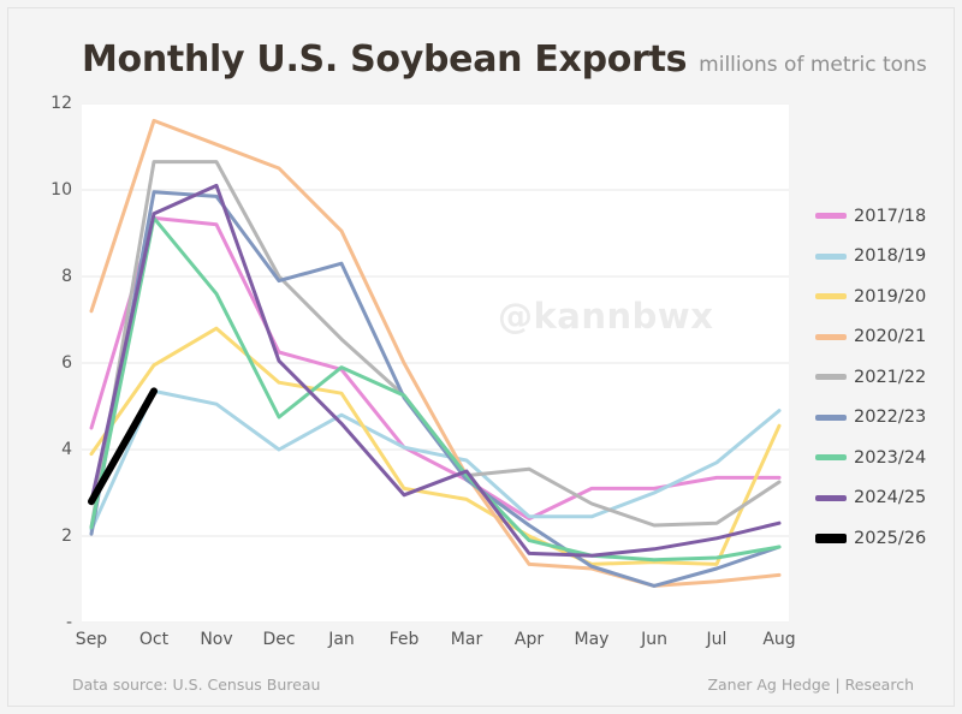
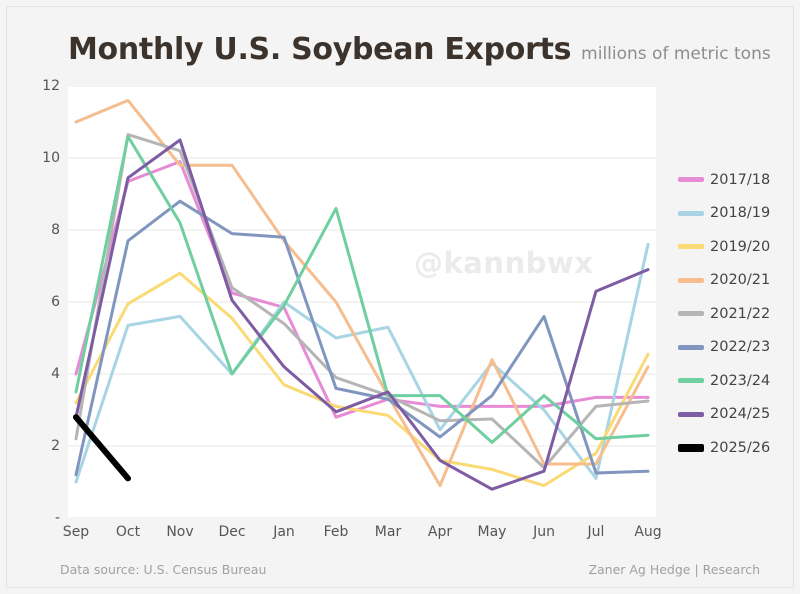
2017/18/Sep: 4.5 -> 4.0
2018/19/Sep: 2.1 -> 1.0
2019/20/Sep: 3.9 -> 3.2
2020/21/Sep: 7.2 -> 11.0
2022/23/Sep: 2.0 -> 1.2
2023/24/Sep: 2.2 -> 3.5
2022/23/Oct: 9.9 -> 7.7
2023/24/Oct: 9.3 -> 10.6
2025/26/Oct: 5.3 -> 1.1
2017/18/Nov: 9.2 -> 9.9
2018/19/Nov: 5.0 -> 5.6
2020/21/Nov: 11.1 -> 9.8
2021/22/Nov: 10.7 -> 10.2
2022/23/Nov: 9.8 -> 8.8
2023/24/Nov: 7.6 -> 8.2
2024/25/Nov: 10.1 -> 10.5
2020/21/Dec: 10.5 -> 9.8
2021/22/Dec: 8.0 -> 6.4
2023/24/Dec: 4.8 -> 4.0
2018/19/Jan: 4.8 -> 6.0
2019/20/Jan: 5.3 -> 3.7
2020/21/Jan: 9.1 -> 7.7
2021/22/Jan: 6.5 -> 5.4
2022/23/Jan: 8.3 -> 7.8
2024/25/Jan: 4.6 -> 4.2
2017/18/Feb: 4.0 -> 2.8
2018/19/Feb: 4.0 -> 5.0
2021/22/Feb: 5.2 -> 3.9
2022/23/Feb: 5.2 -> 3.6
2023/24/Feb: 5.2 -> 8.6
2018/19/Mar: 3.8 -> 5.3
2017/18/Apr: 2.4 -> 3.1
2019/20/Apr: 2.0 -> 1.6
2020/21/Apr: 1.4 -> 0.9
2021/22/Apr: 3.5 -> 2.7
2023/24/Apr: 1.9 -> 3.4
2018/19/May: 2.5 -> 4.3
2020/21/May: 1.2 -> 4.4
2022/23/May: 1.3 -> 3.4
2023/24/May: 1.6 -> 2.1
2024/25/May: 1.6 -> 0.8
2019/20/Jun: 1.4 -> 0.9
2020/21/Jun: 0.8 -> 1.5
2021/22/Jun: 2.2 -> 1.4
2022/23/Jun: 0.8 -> 5.6
2023/24/Jun: 1.4 -> 3.4
2024/25/Jun: 1.7 -> 1.3
2018/19/Jul: 3.7 -> 1.1
2019/20/Jul: 1.4 -> 1.8
2020/21/Jul: 0.9 -> 1.5
2021/22/Jul: 2.3 -> 3.1
2023/24/Jul: 1.5 -> 2.2
2024/25/Jul: 1.9 -> 6.3
2018/19/Aug: 4.9 -> 7.6
2020/21/Aug: 1.1 -> 4.2
2022/23/Aug: 1.8 -> 1.3
2023/24/Aug: 1.8 -> 2.3
2024/25/Aug: 2.3 -> 6.9
